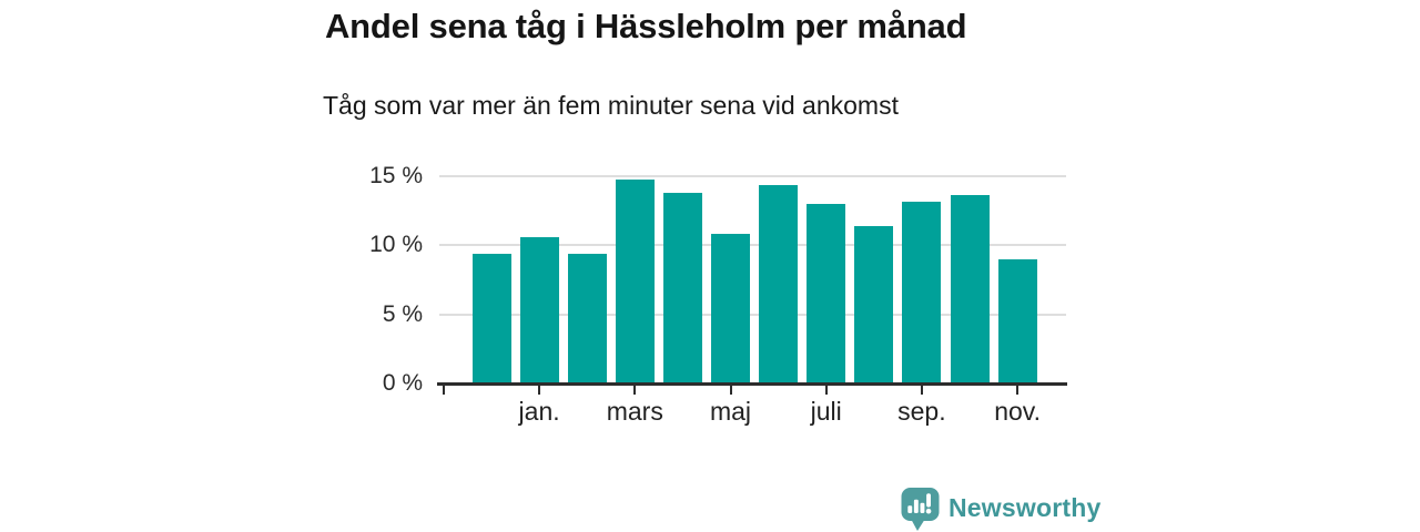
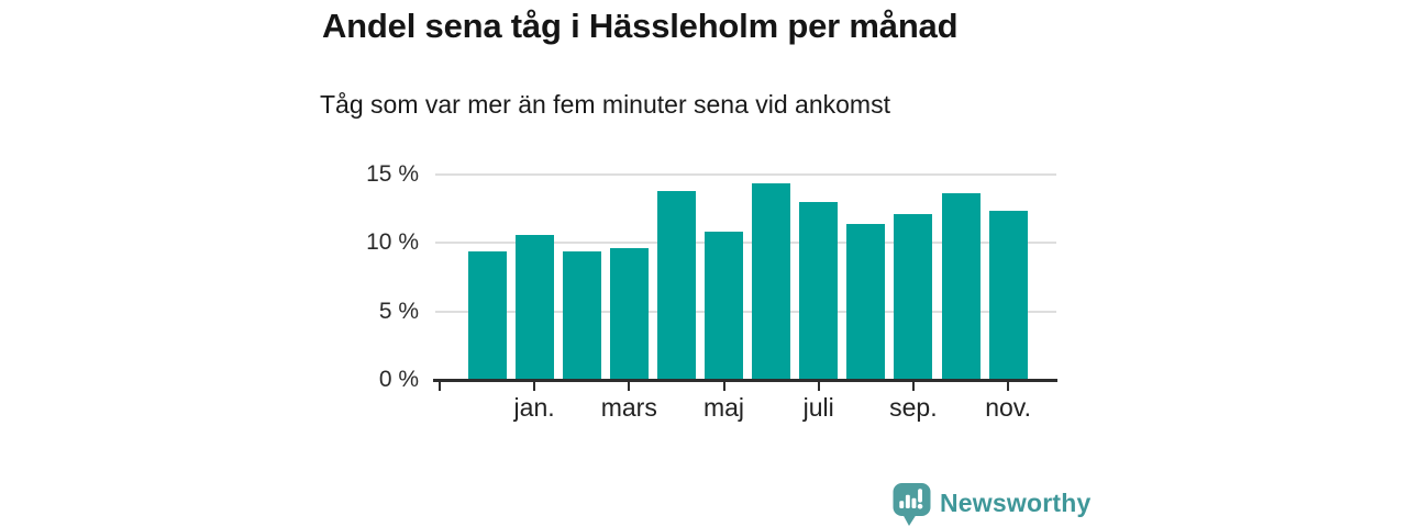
mars: 14.7% -> 9.6%
sep.: 13.1% -> 12.1%
nov.: 9.0% -> 12.3%
